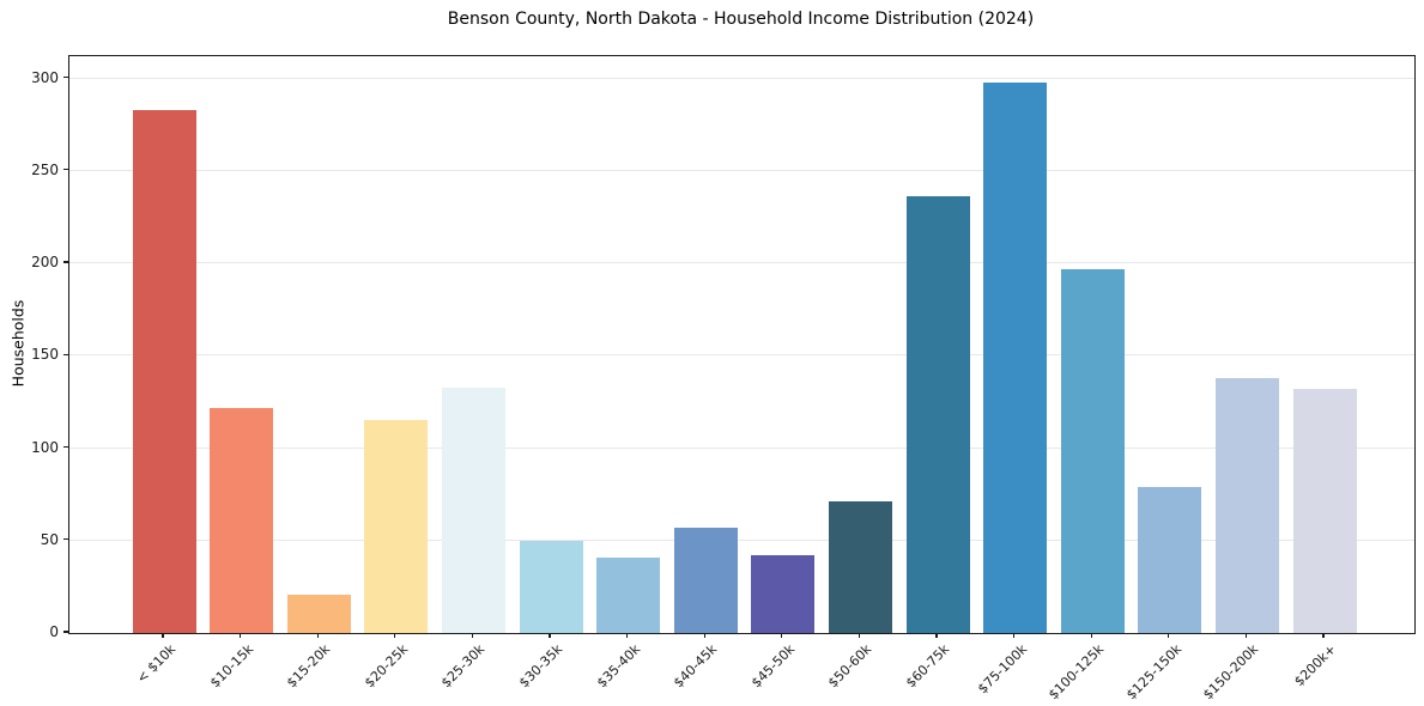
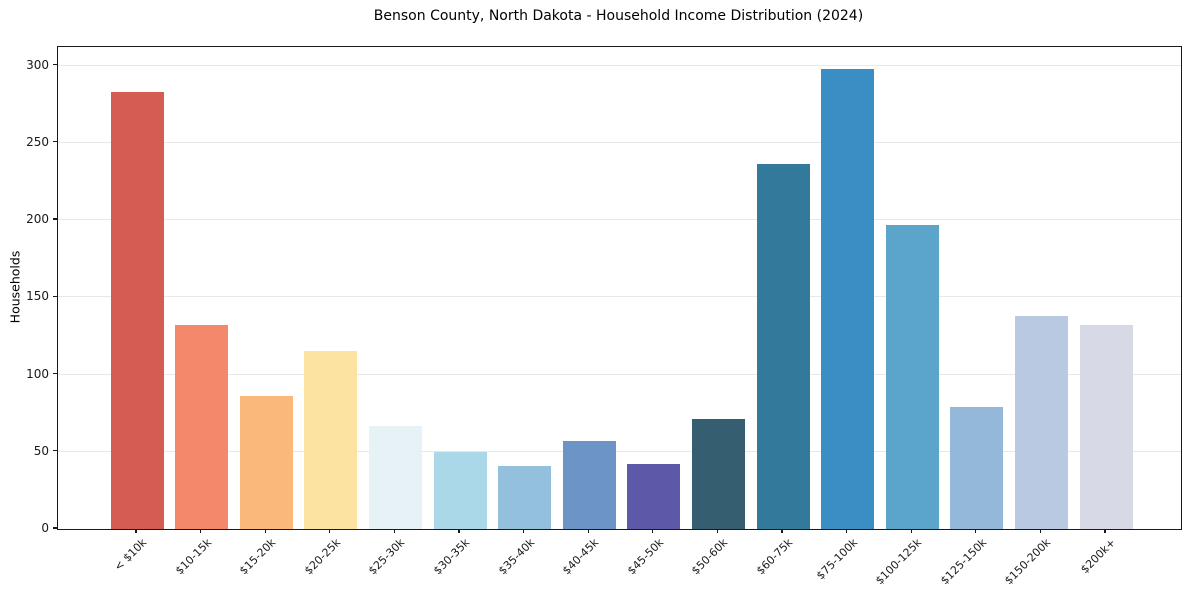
$10-15k: 122 -> 132
$15-20k: 21 -> 86
$25-30k: 133 -> 67
